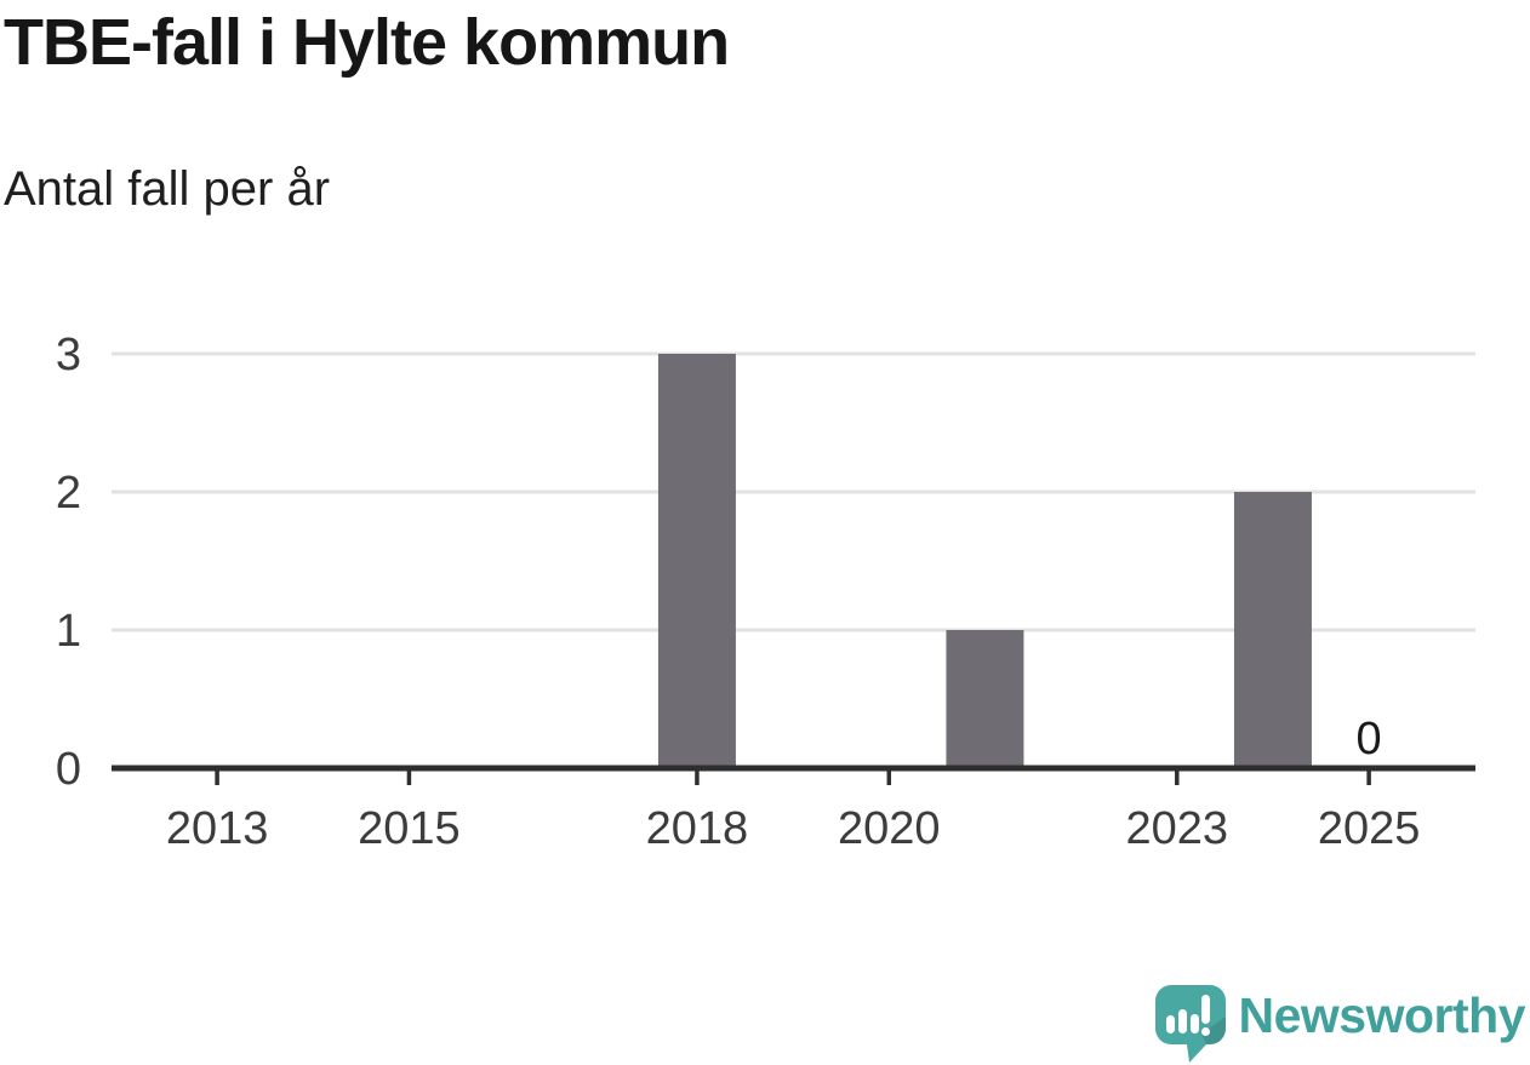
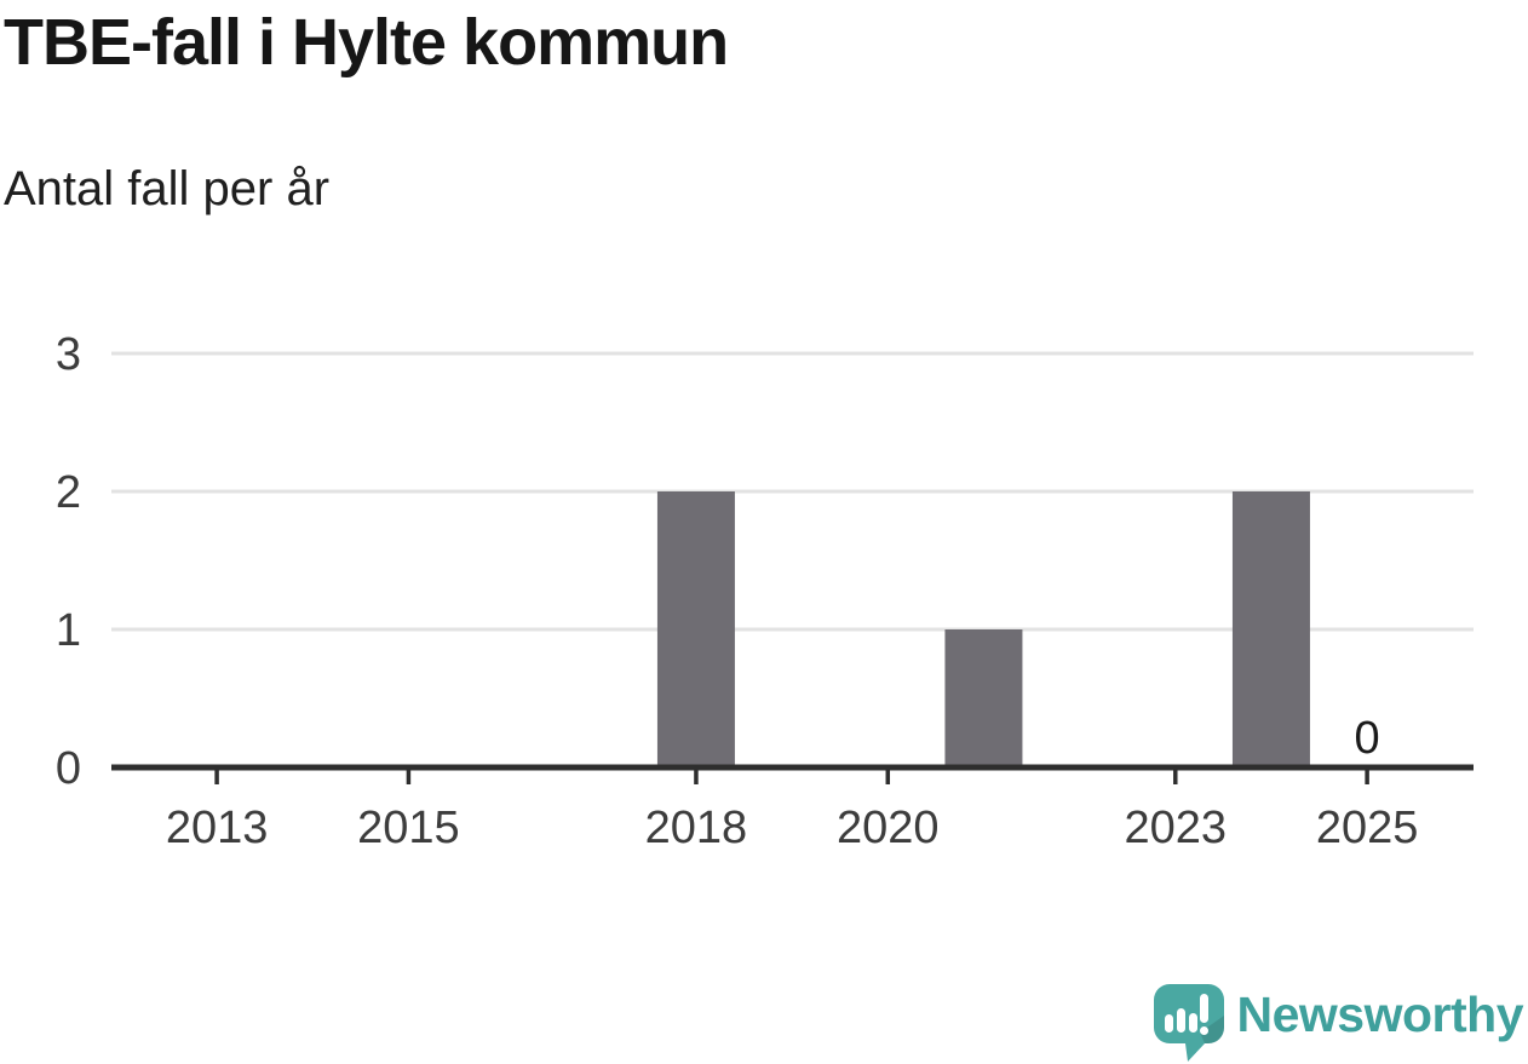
2018: 3 -> 2
